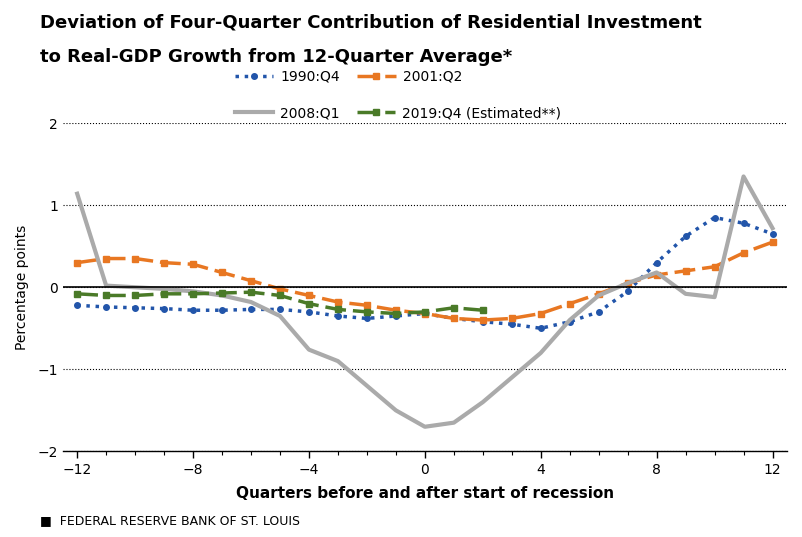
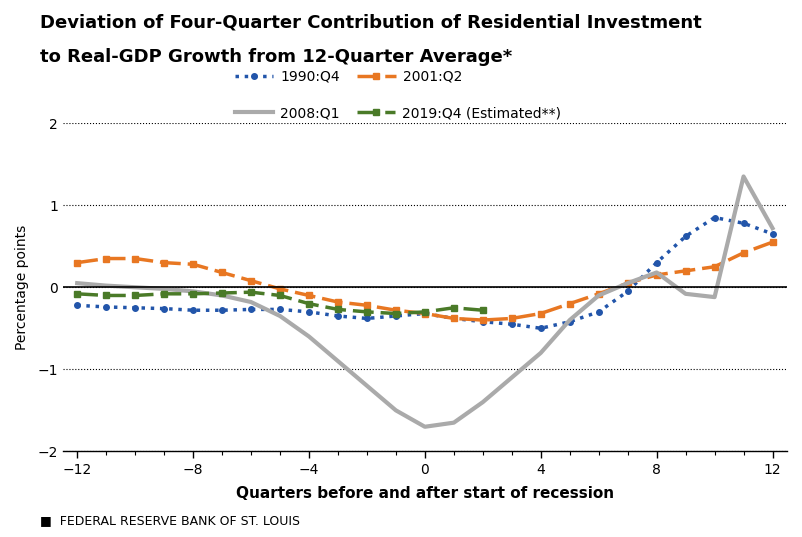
2008:Q1/−12: 1.14 -> 0.05
2008:Q1/−4: -0.76 -> -0.60
